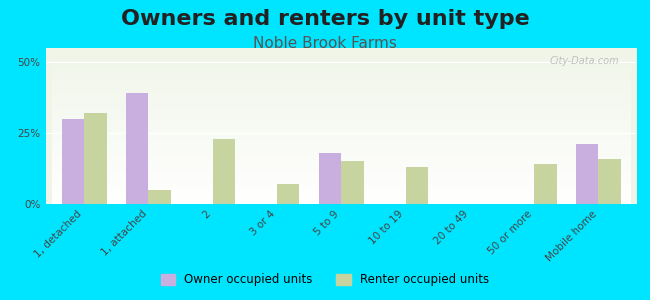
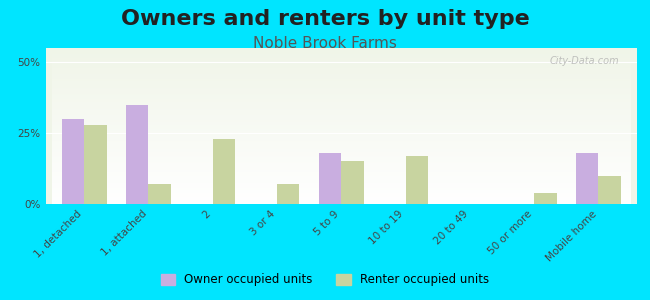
Renter occupied units/1, detached: 32% -> 28%
Owner occupied units/1, attached: 39% -> 35%
Renter occupied units/1, attached: 5% -> 7%
Renter occupied units/10 to 19: 13% -> 17%
Renter occupied units/50 or more: 14% -> 4%
Owner occupied units/Mobile home: 21% -> 18%
Renter occupied units/Mobile home: 16% -> 10%
